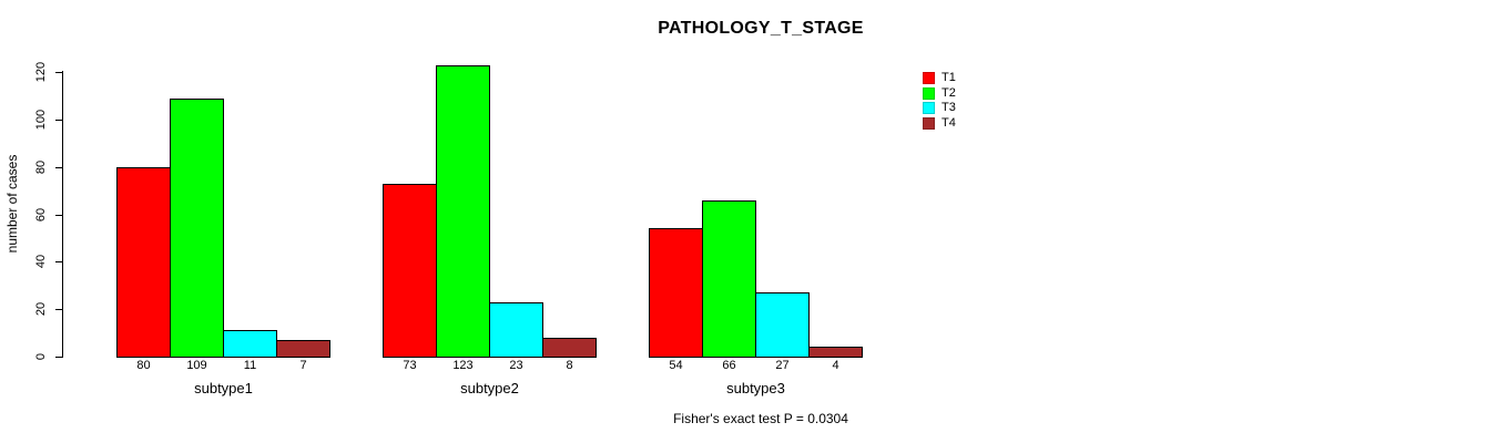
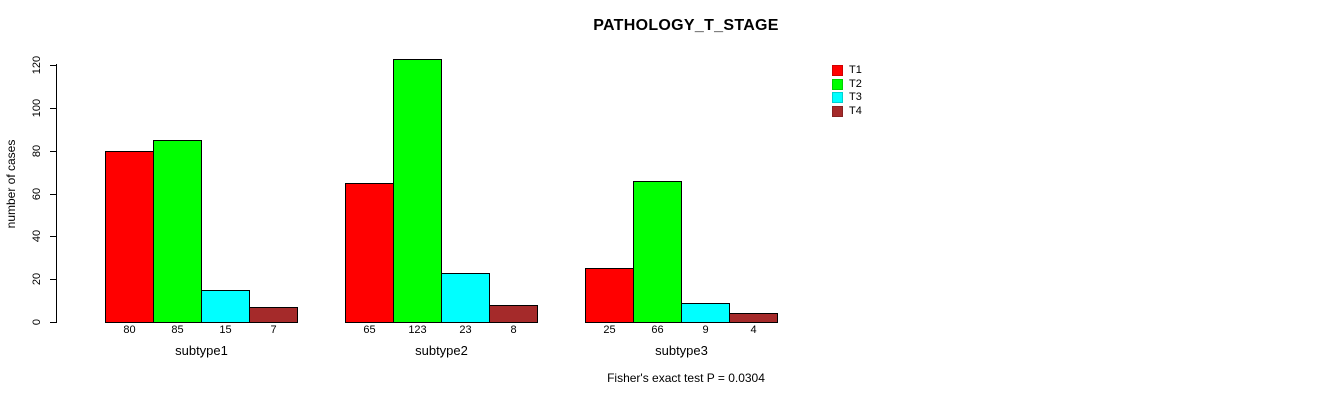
T2/subtype1: 109 -> 85
T3/subtype1: 11 -> 15
T1/subtype2: 73 -> 65
T1/subtype3: 54 -> 25
T3/subtype3: 27 -> 9
